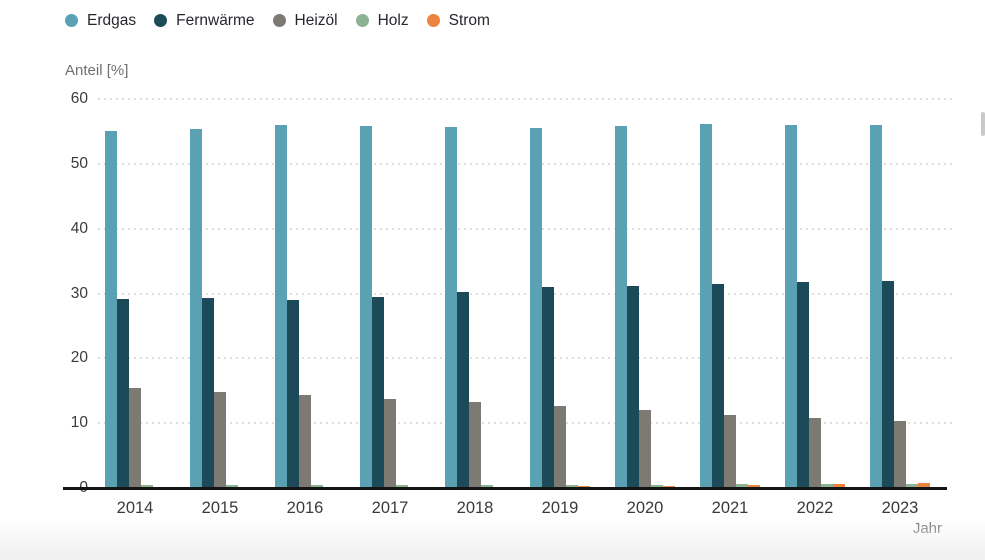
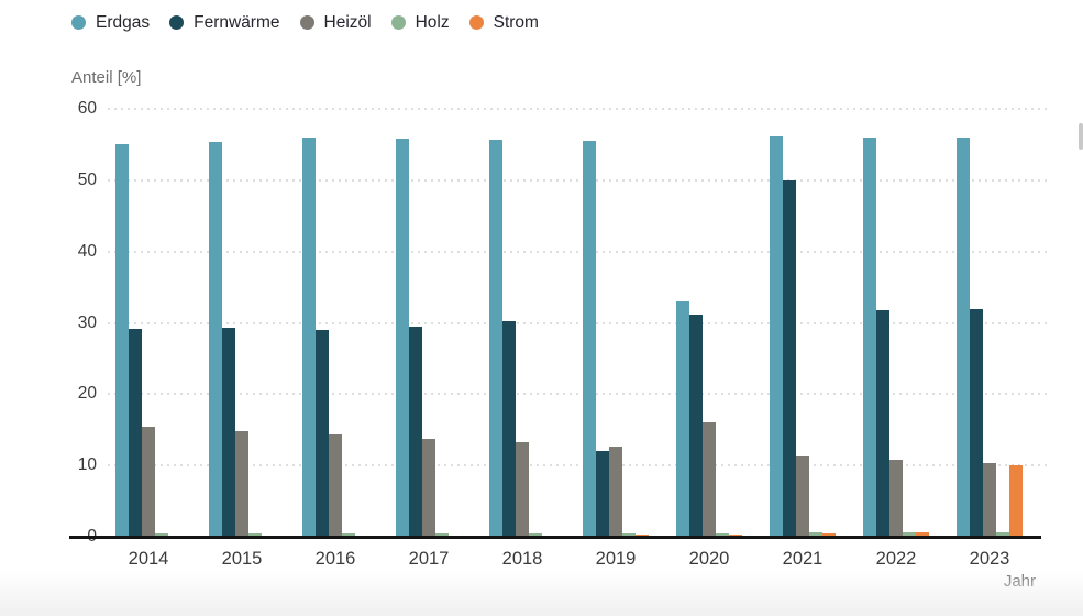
Fernwärme/2019: 31 -> 12
Erdgas/2020: 56 -> 33
Heizöl/2020: 12 -> 16
Fernwärme/2021: 32 -> 50
Strom/2023: 1 -> 10
